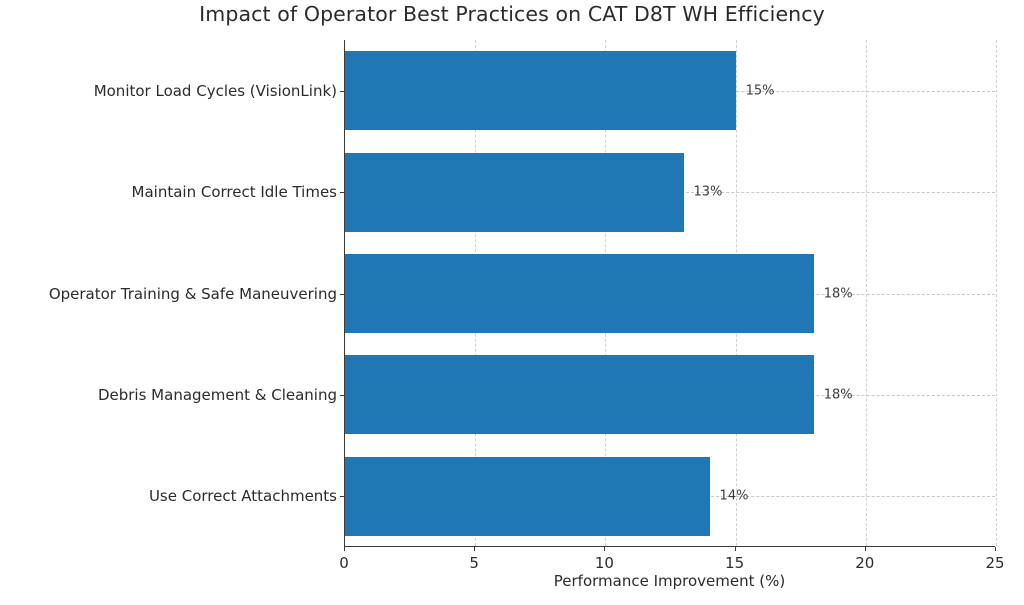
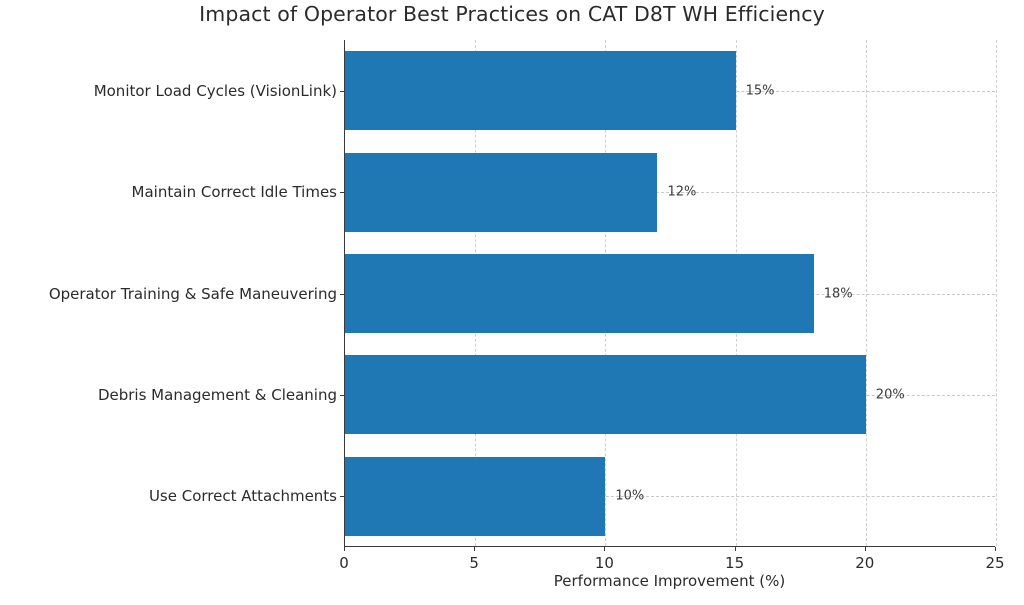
Use Correct Attachments: 14% -> 10%
Debris Management & Cleaning: 18% -> 20%
Maintain Correct Idle Times: 13% -> 12%
